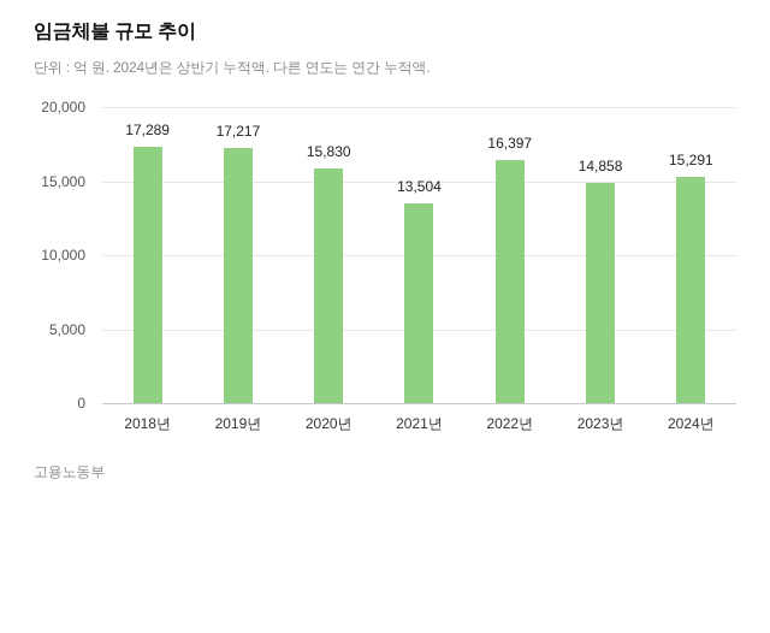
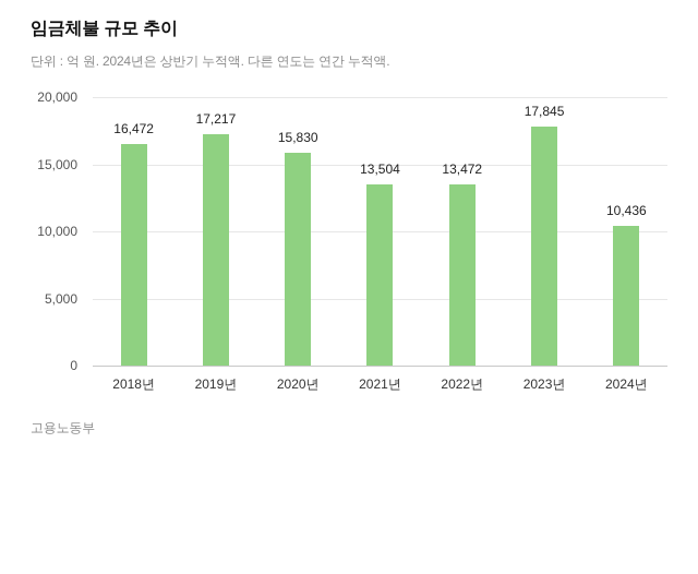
2018년: 17,289 -> 16,472
2022년: 16,397 -> 13,472
2023년: 14,858 -> 17,845
2024년: 15,291 -> 10,436
